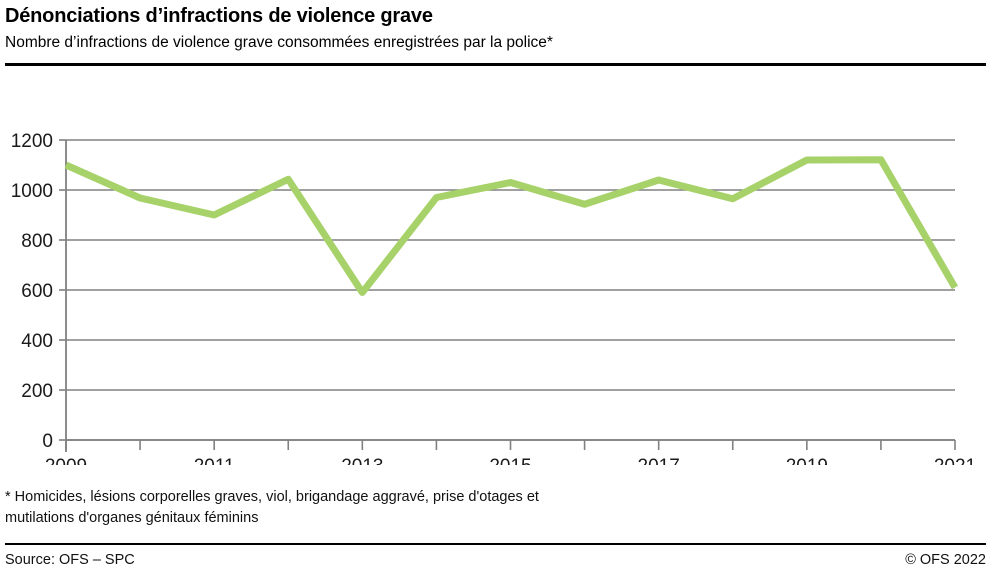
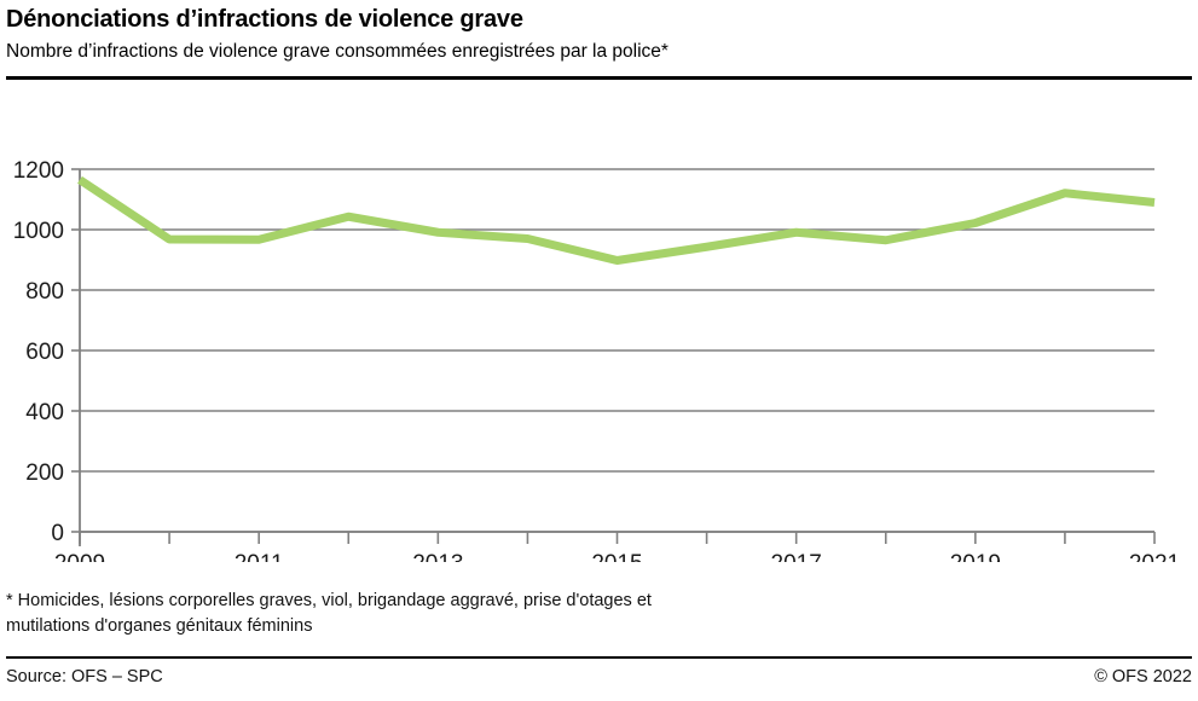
2009: 1100 -> 1160
2011: 900 -> 970
2013: 590 -> 990
2015: 1030 -> 900
2017: 1040 -> 990
2019: 1120 -> 1020
2021: 610 -> 1090
